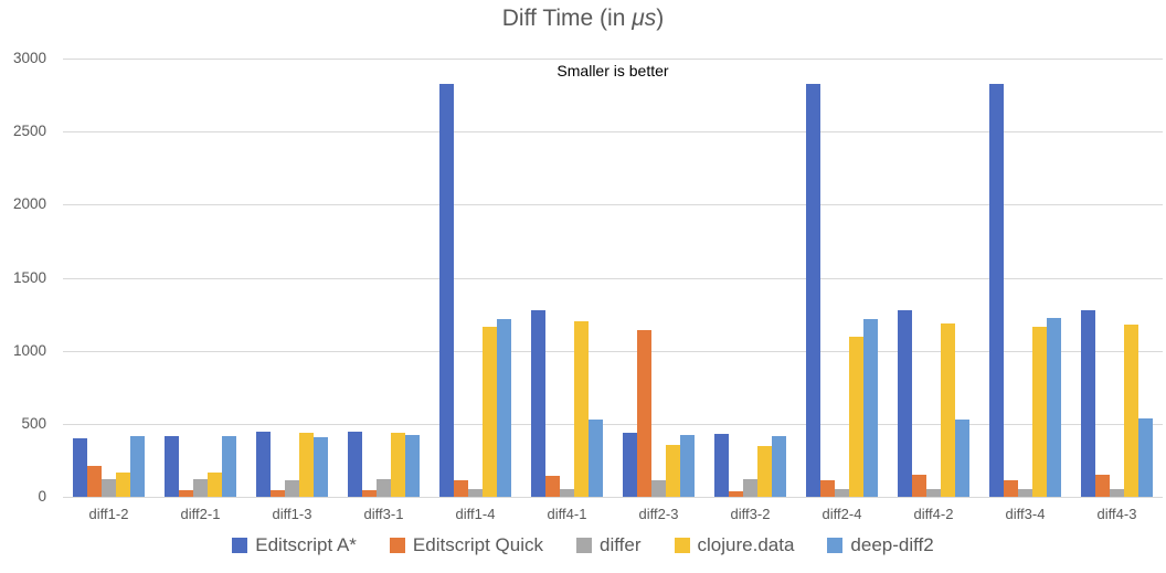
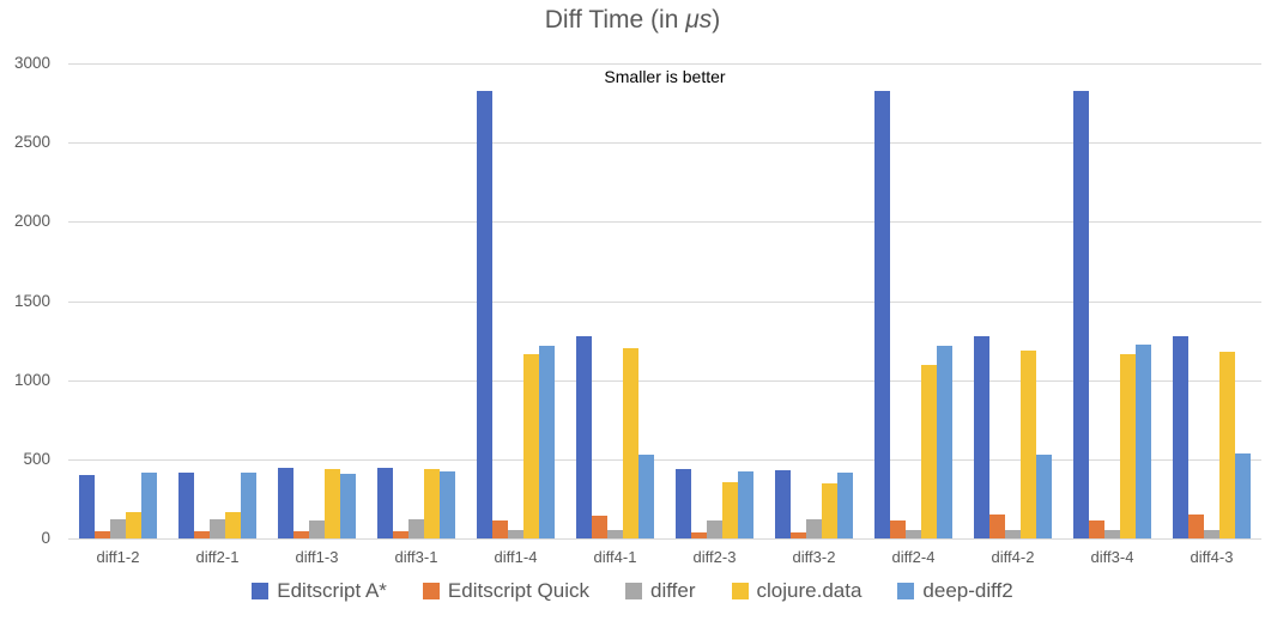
Editscript Quick/diff1-2: 210 -> 40
Editscript Quick/diff2-3: 1140 -> 40
